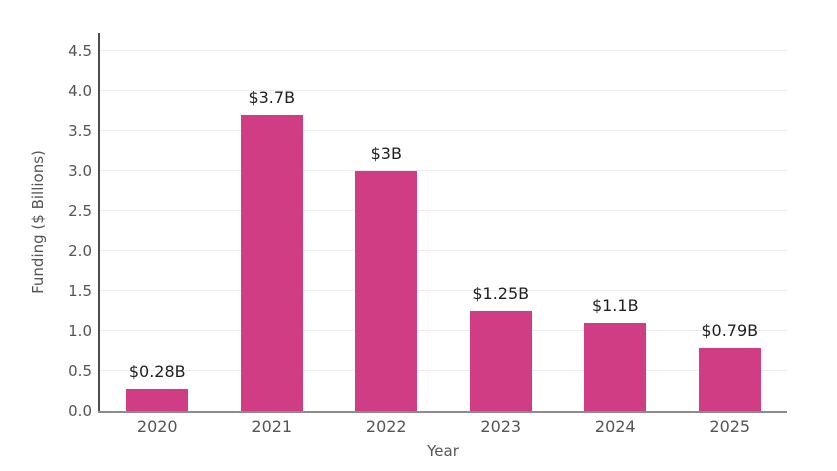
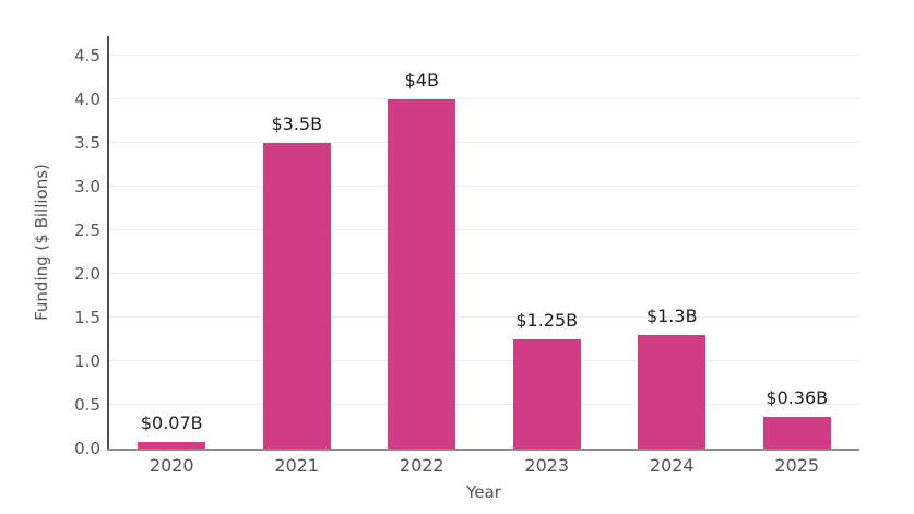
2020: $0.28B -> $0.07B
2021: $3.7B -> $3.5B
2022: $3B -> $4B
2024: $1.1B -> $1.3B
2025: $0.79B -> $0.36B
